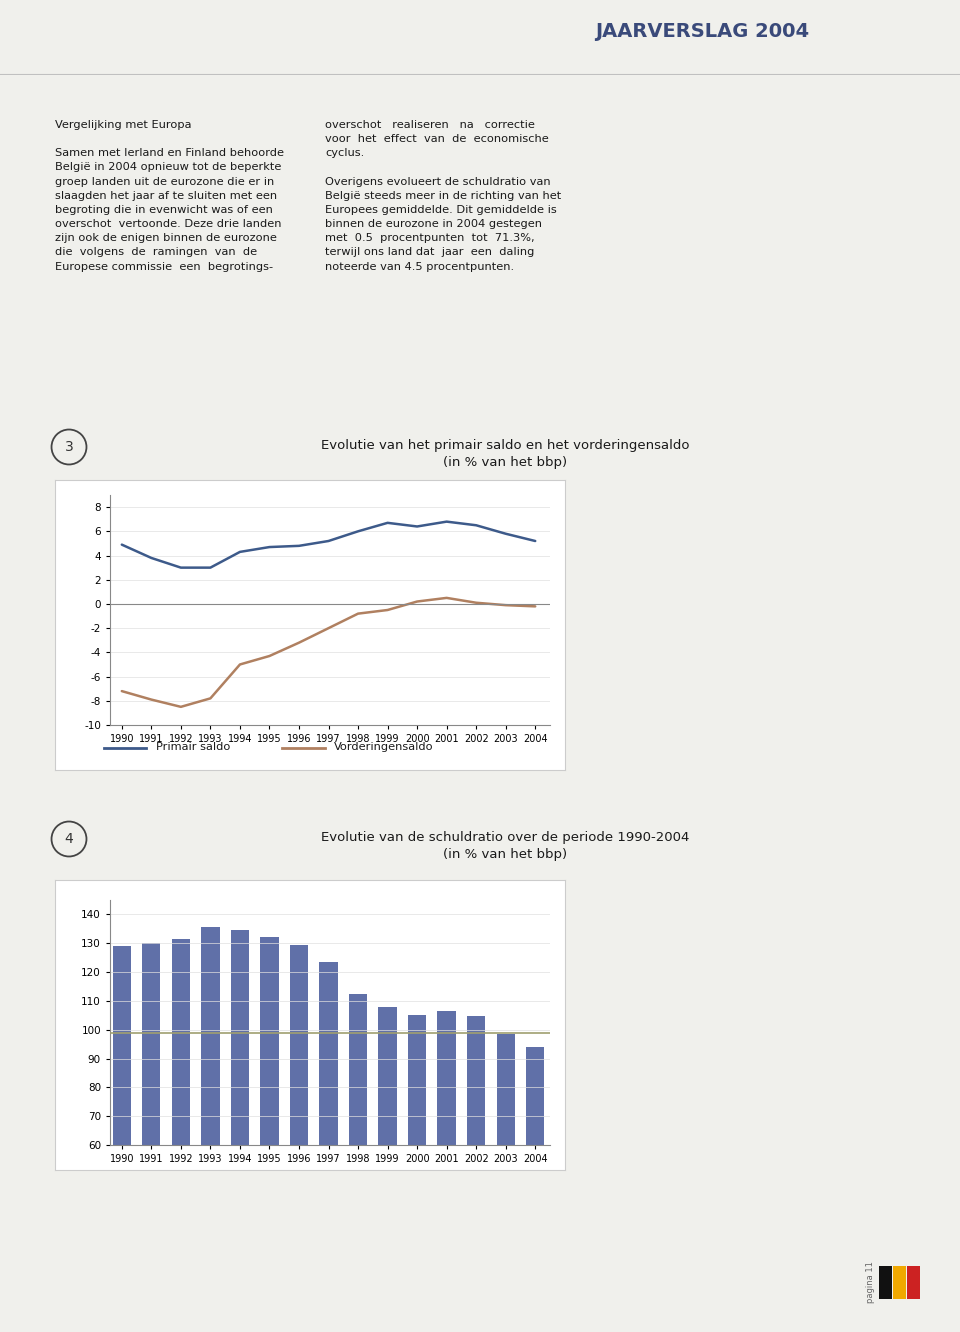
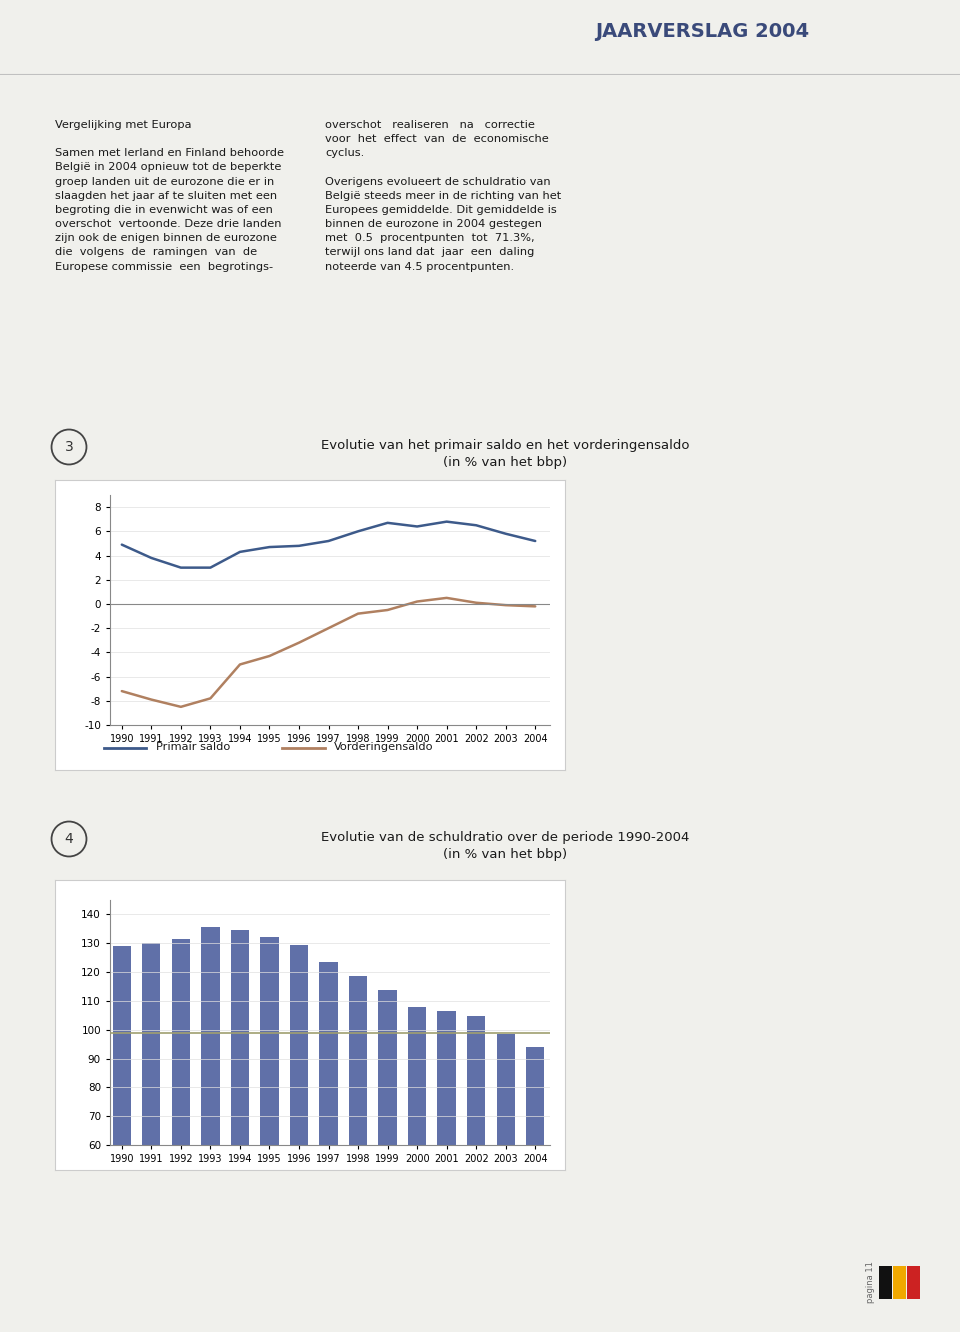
1998: 112.5 -> 118.5
1999: 108.0 -> 113.9
2000: 105.0 -> 107.8
